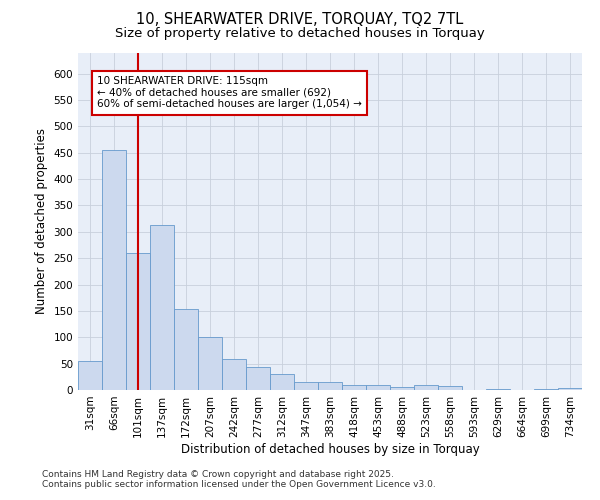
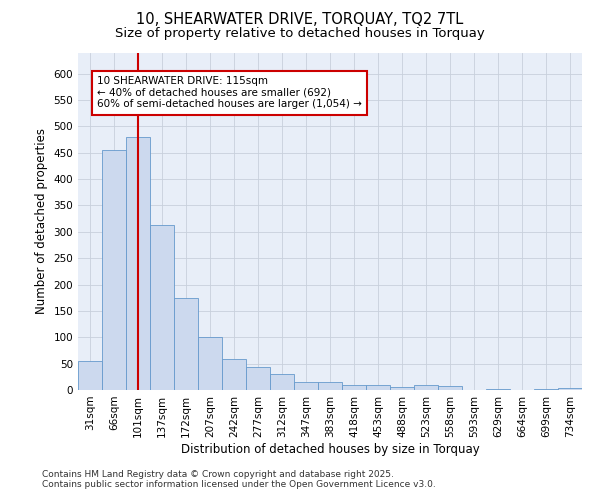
101sqm: 260 -> 480
172sqm: 154 -> 175
